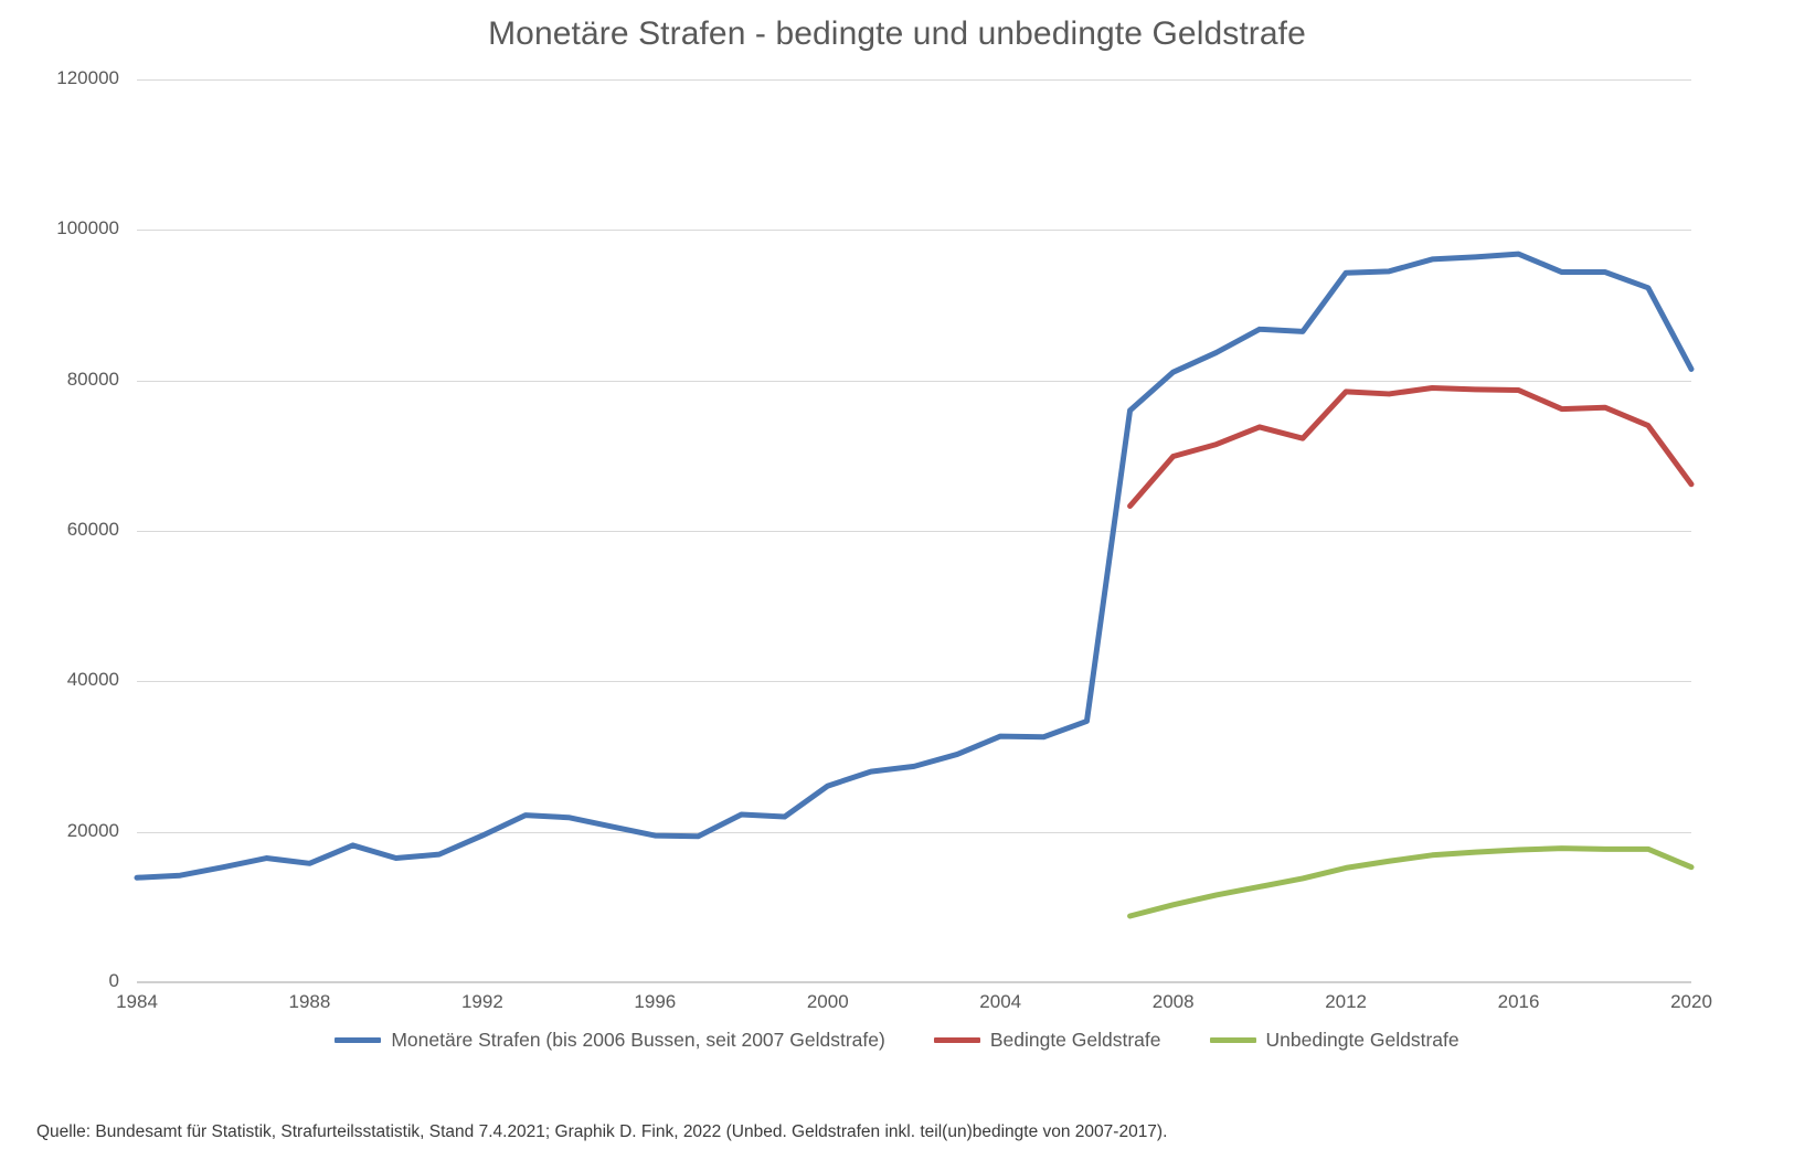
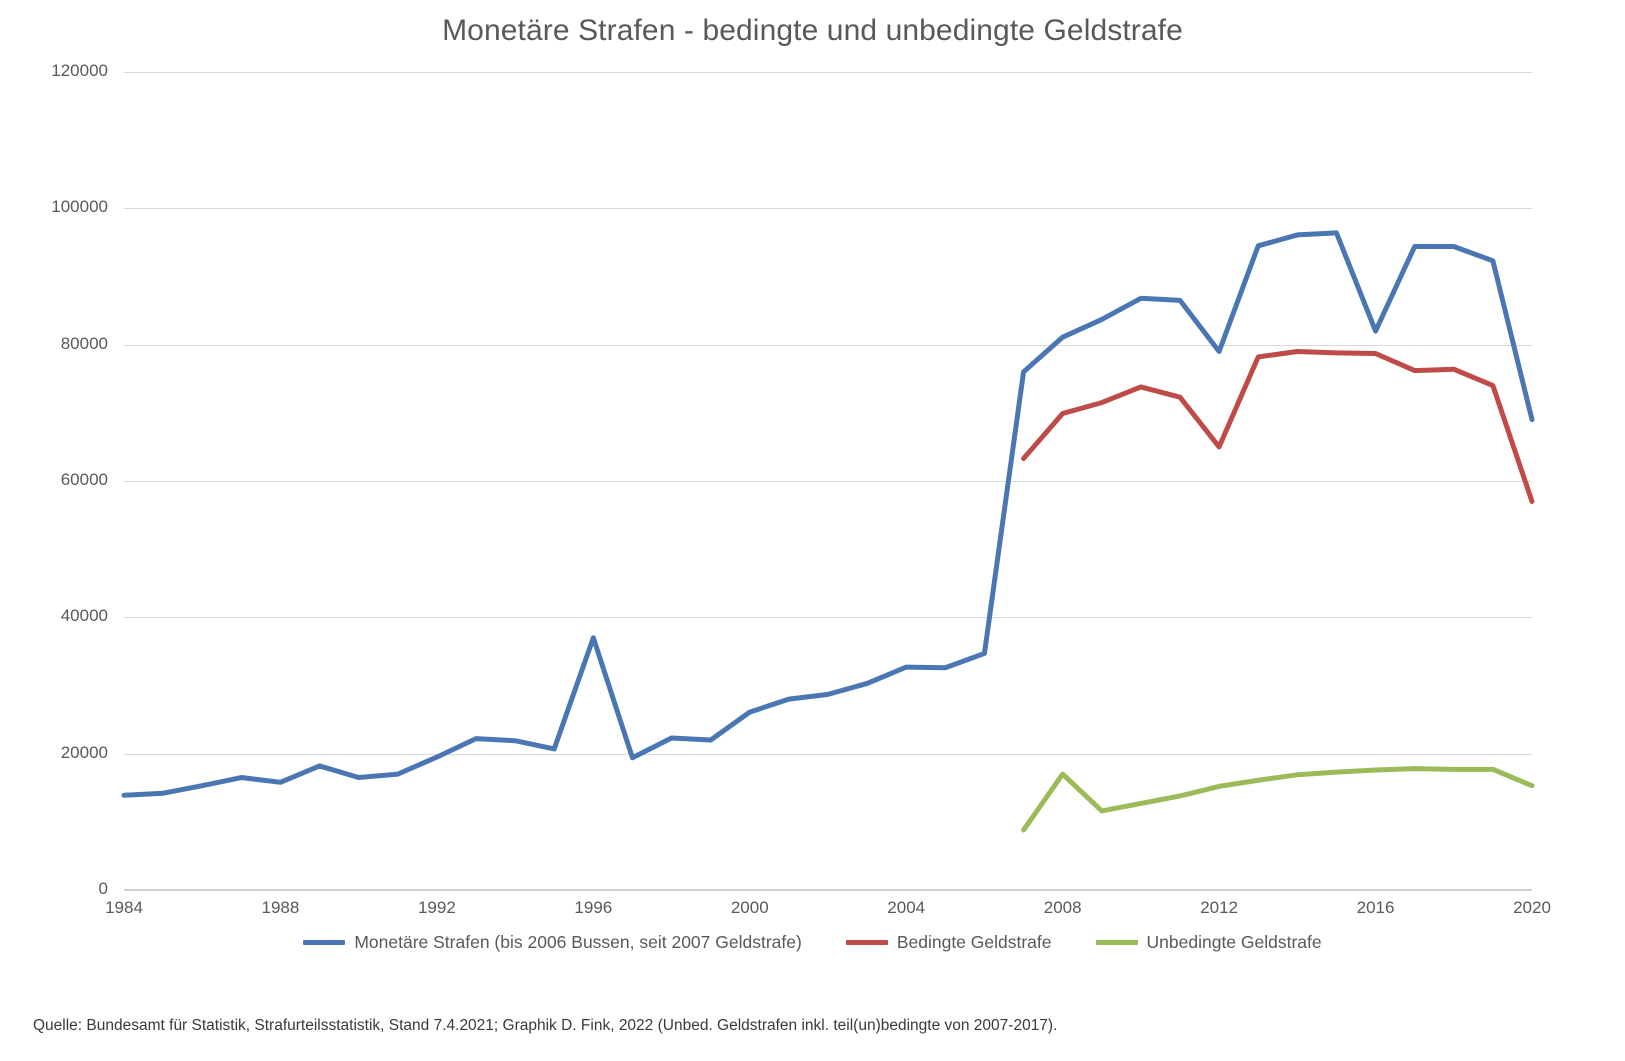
Monetäre Strafen (bis 2006 Bussen, seit 2007 Geldstrafe)/1996: 20000 -> 37000
Unbedingte Geldstrafe/2008: 10000 -> 17000
Monetäre Strafen (bis 2006 Bussen, seit 2007 Geldstrafe)/2012: 94000 -> 79000
Bedingte Geldstrafe/2012: 78000 -> 65000
Monetäre Strafen (bis 2006 Bussen, seit 2007 Geldstrafe)/2016: 97000 -> 82000
Monetäre Strafen (bis 2006 Bussen, seit 2007 Geldstrafe)/2020: 82000 -> 69000
Bedingte Geldstrafe/2020: 66000 -> 57000
